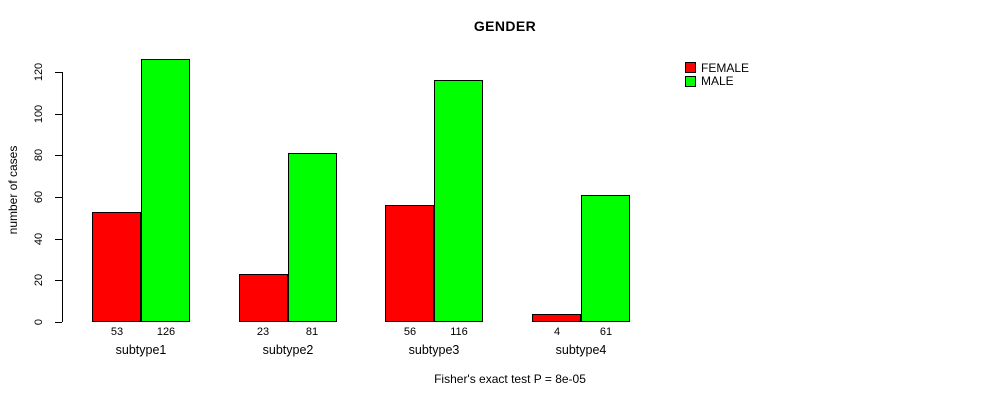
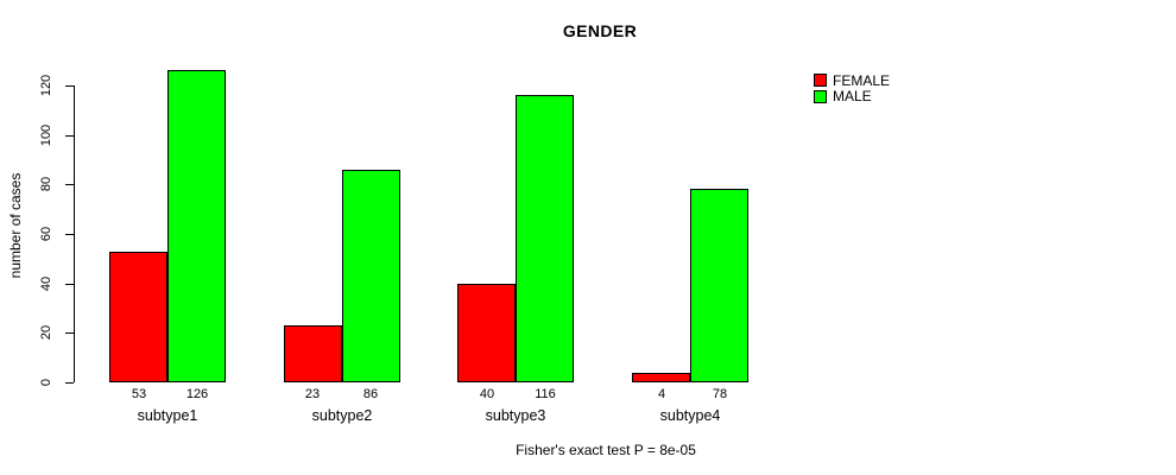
MALE/subtype2: 81 -> 86
FEMALE/subtype3: 56 -> 40
MALE/subtype4: 61 -> 78
